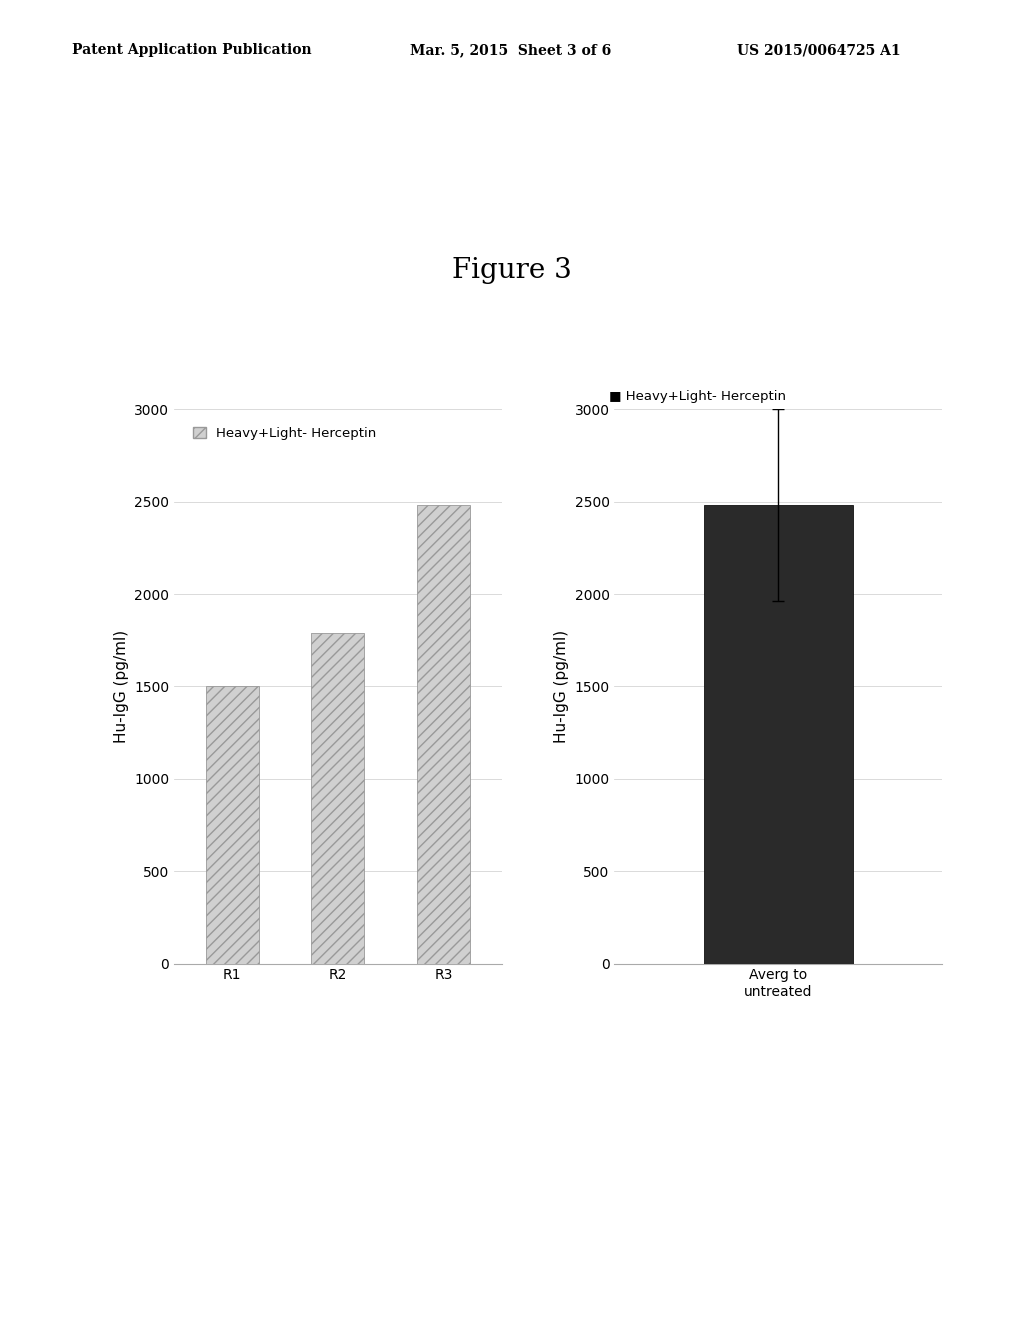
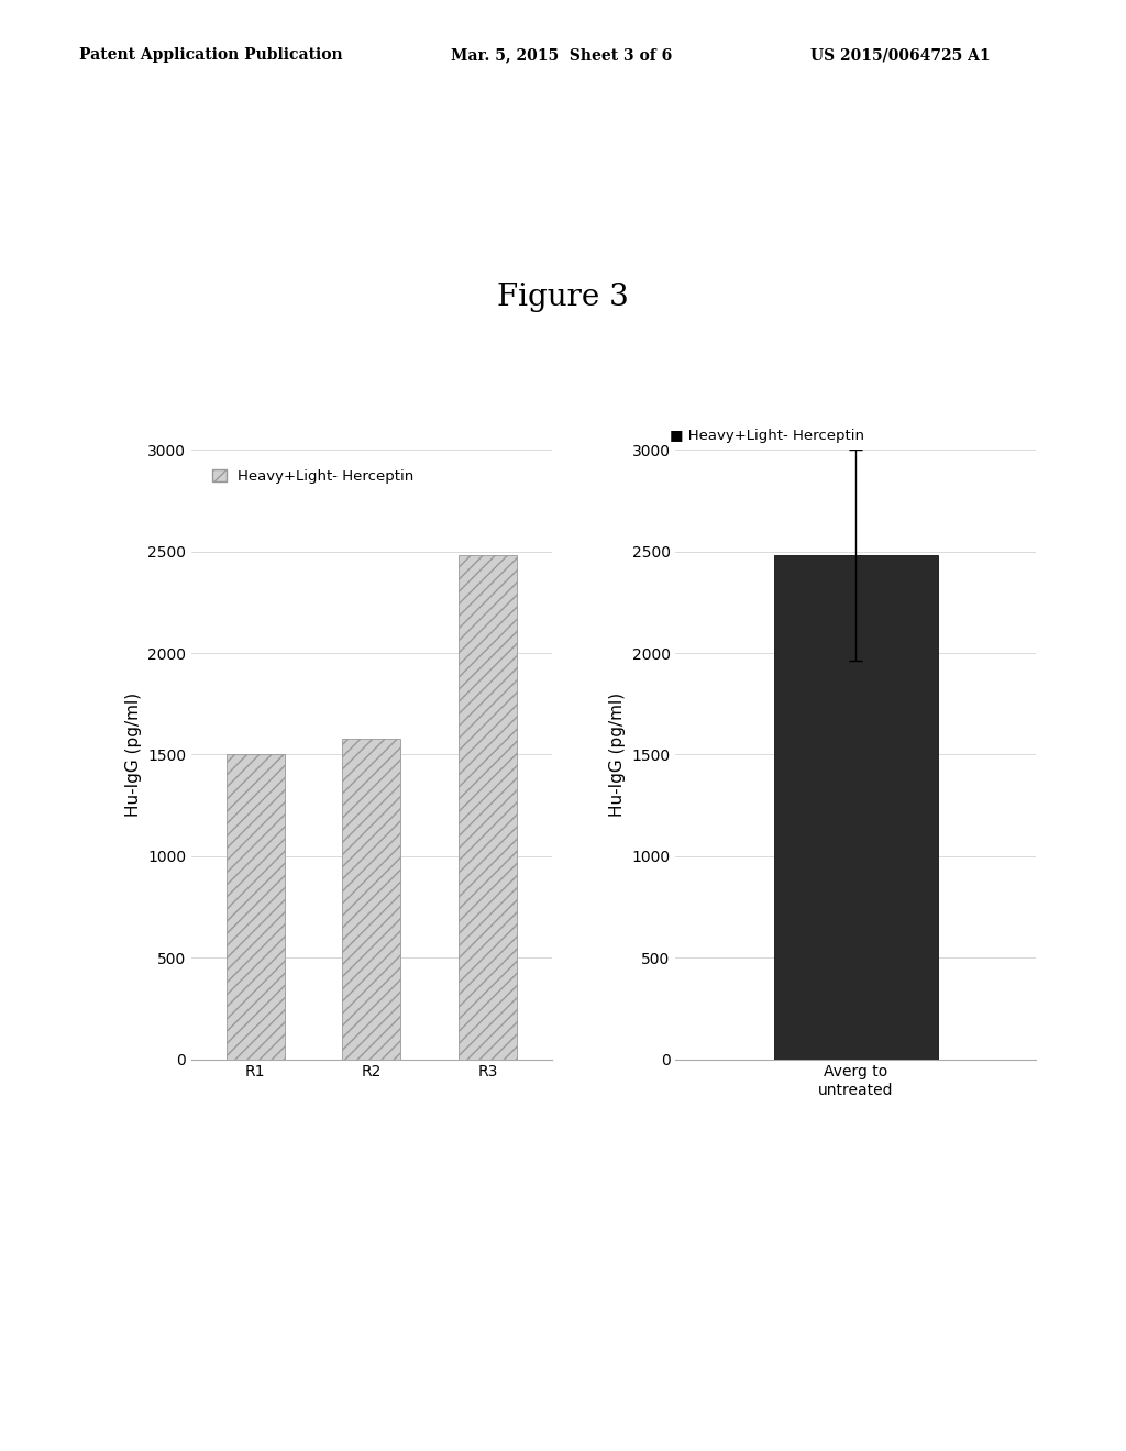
R2: 1790 -> 1580
